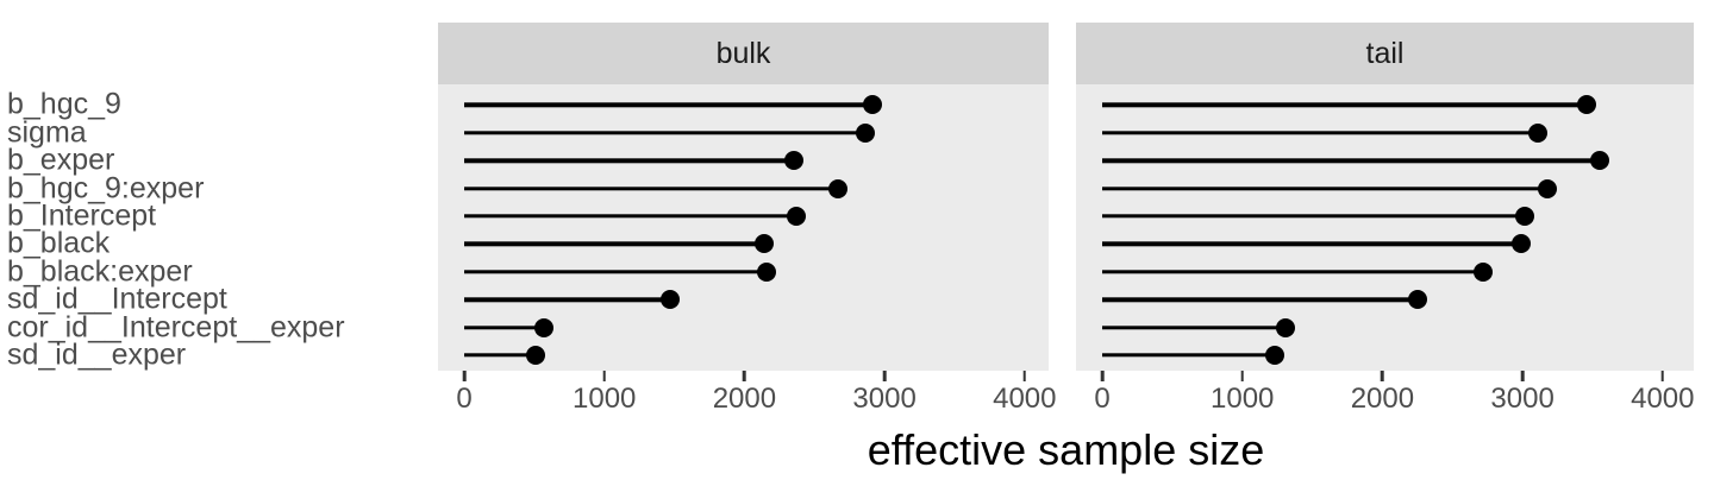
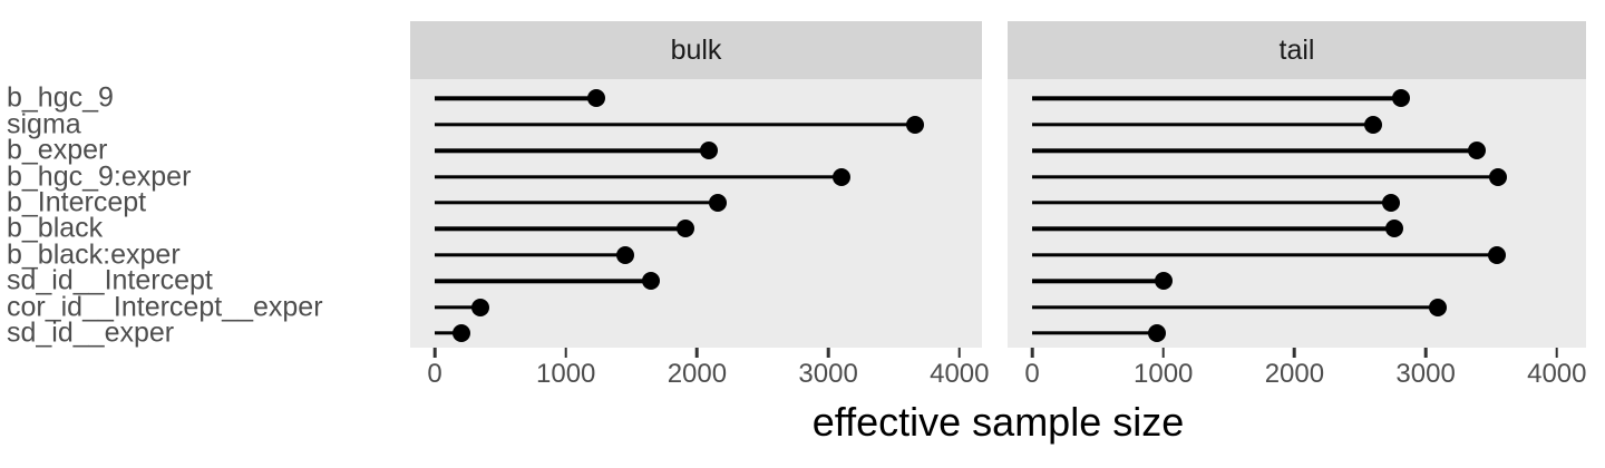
bulk/b_hgc_9: 2910 -> 1230
tail/b_hgc_9: 3460 -> 2810
bulk/sigma: 2860 -> 3660
tail/sigma: 3110 -> 2600
bulk/b_exper: 2350 -> 2090
tail/b_exper: 3550 -> 3390
bulk/b_hgc_9:exper: 2670 -> 3100
tail/b_hgc_9:exper: 3180 -> 3550
bulk/b_Intercept: 2370 -> 2160
tail/b_Intercept: 3020 -> 2740
bulk/b_black: 2140 -> 1910
tail/b_black: 2990 -> 2760
bulk/b_black:exper: 2160 -> 1450
tail/b_black:exper: 2720 -> 3540
bulk/sd_id__Intercept: 1470 -> 1650
tail/sd_id__Intercept: 2250 -> 1000
bulk/cor_id__Intercept__exper: 570 -> 350
tail/cor_id__Intercept__exper: 1310 -> 3090
bulk/sd_id__exper: 510 -> 200
tail/sd_id__exper: 1230 -> 950
